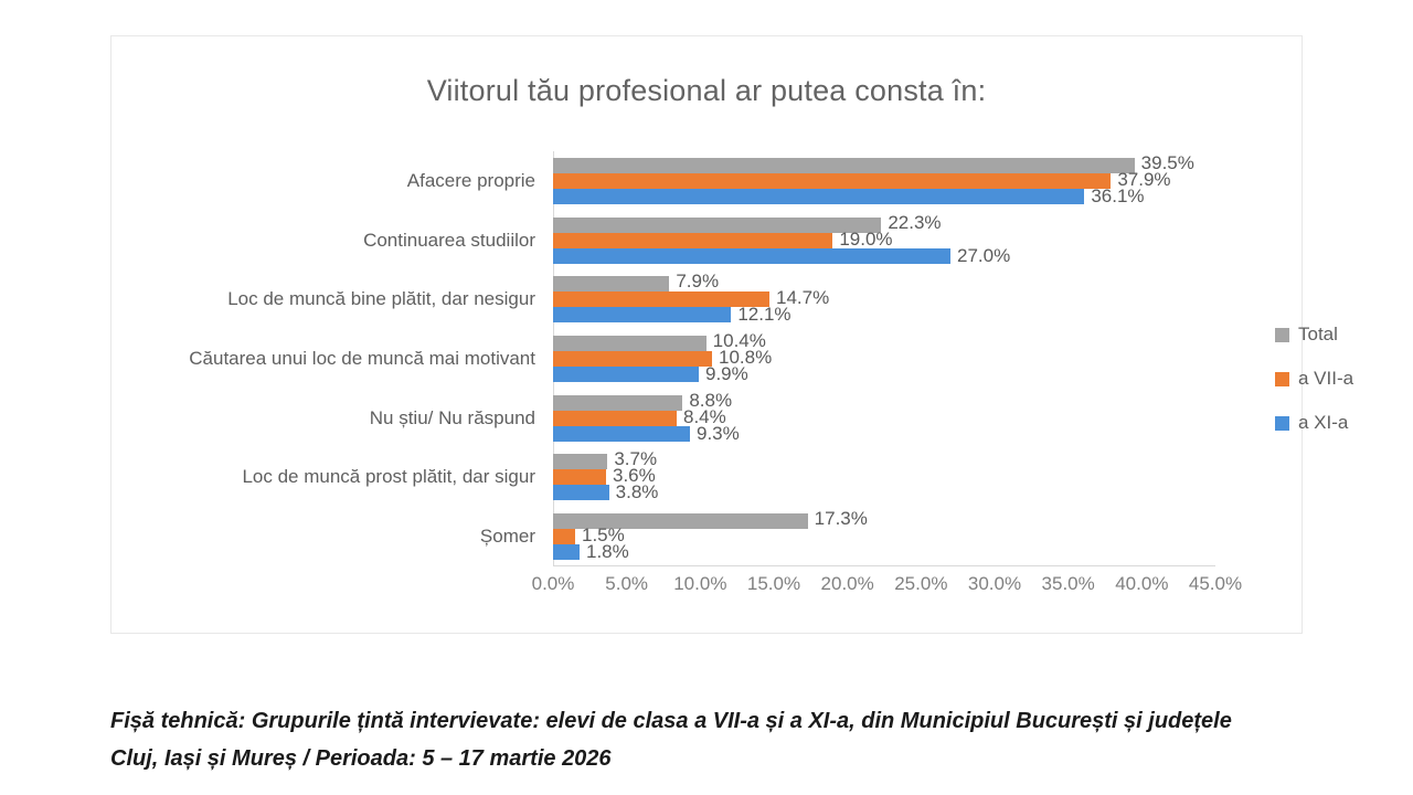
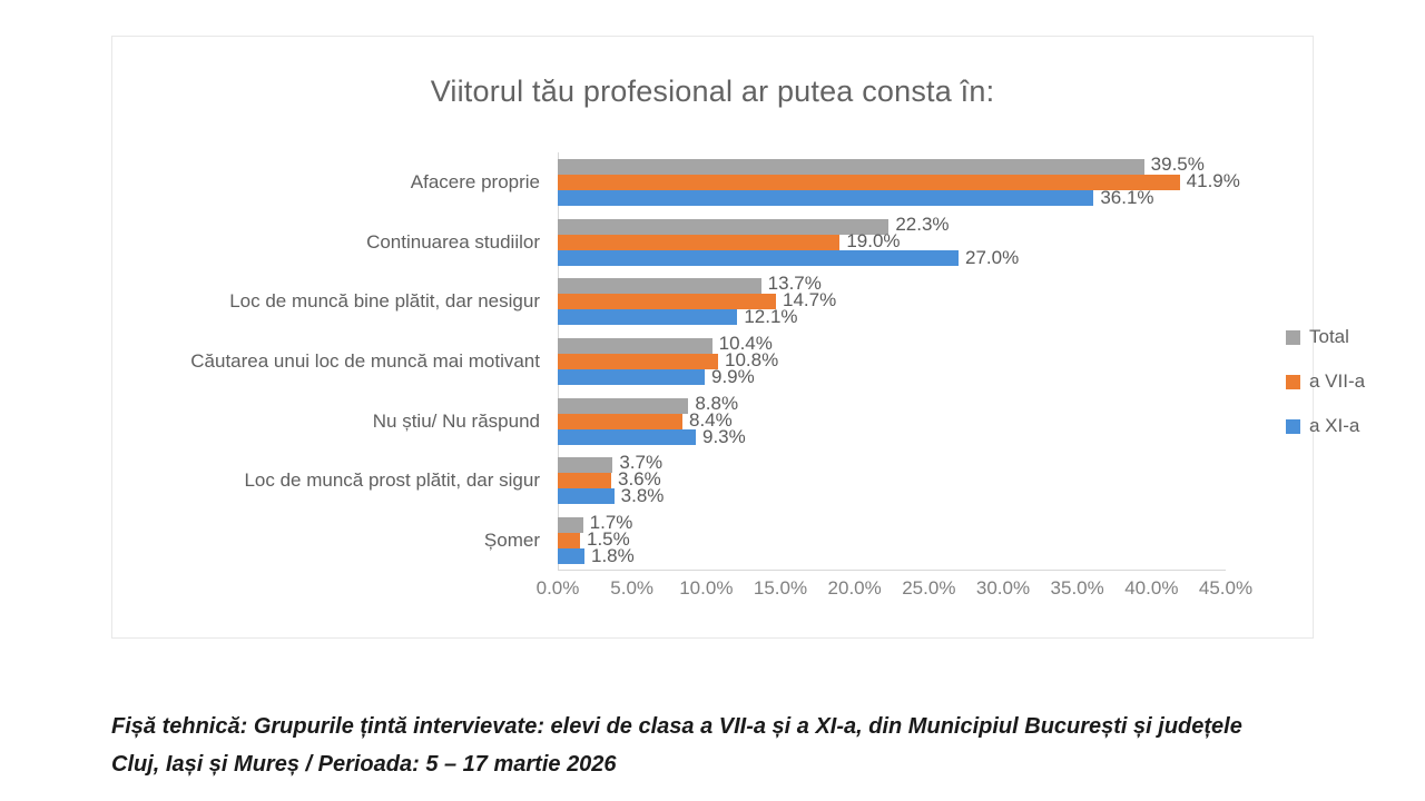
a VII-a/Afacere proprie: 37.9% -> 41.9%
Total/Loc de muncă bine plătit, dar nesigur: 7.9% -> 13.7%
Total/Șomer: 17.3% -> 1.7%
